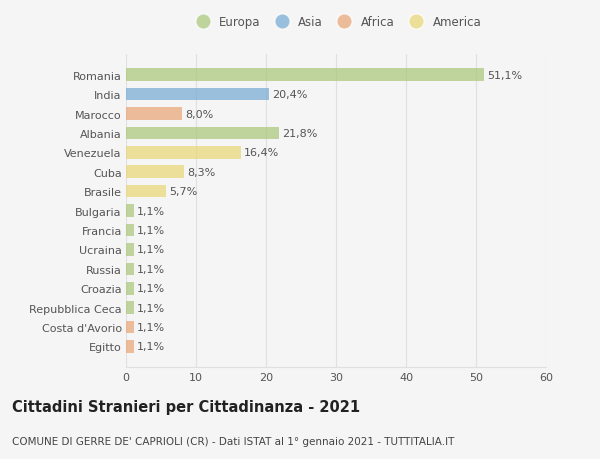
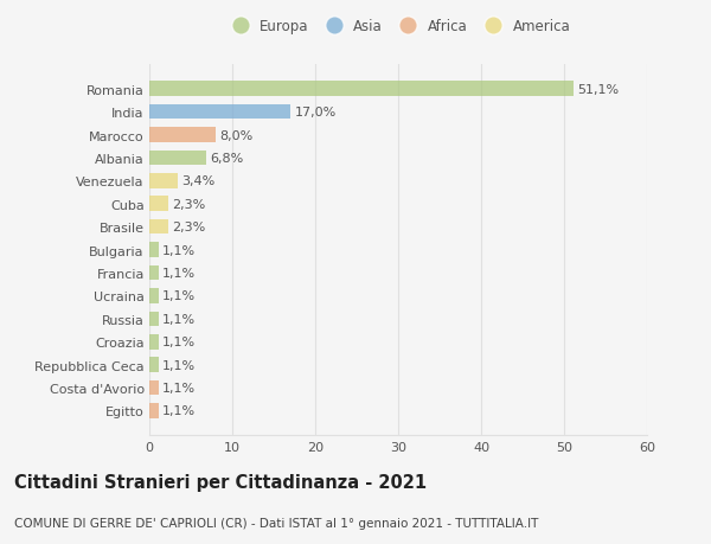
India: 20,4% -> 17,0%
Albania: 21,8% -> 6,8%
Venezuela: 16,4% -> 3,4%
Cuba: 8,3% -> 2,3%
Brasile: 5,7% -> 2,3%
